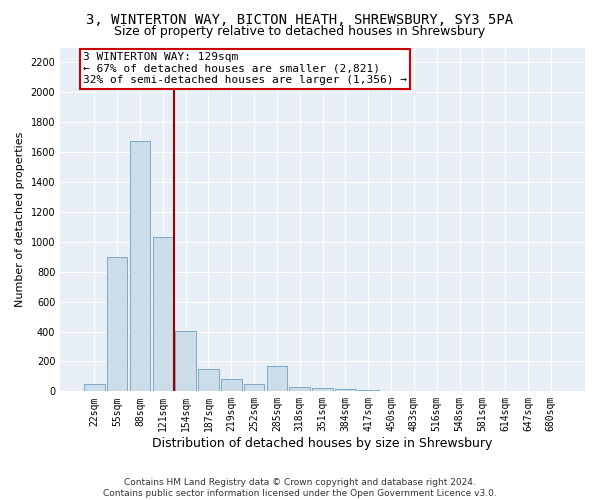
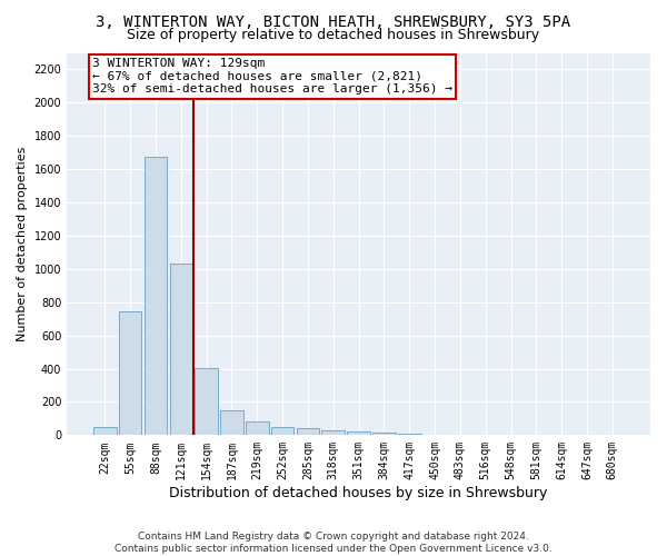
55sqm: 900 -> 740
285sqm: 170 -> 40
